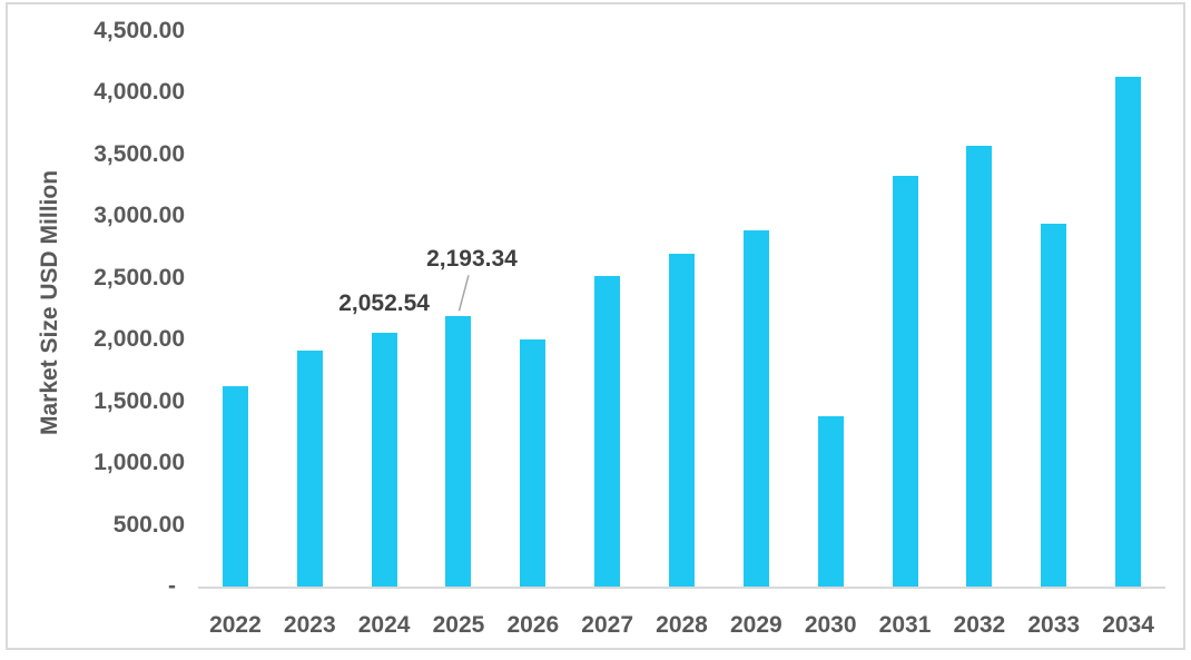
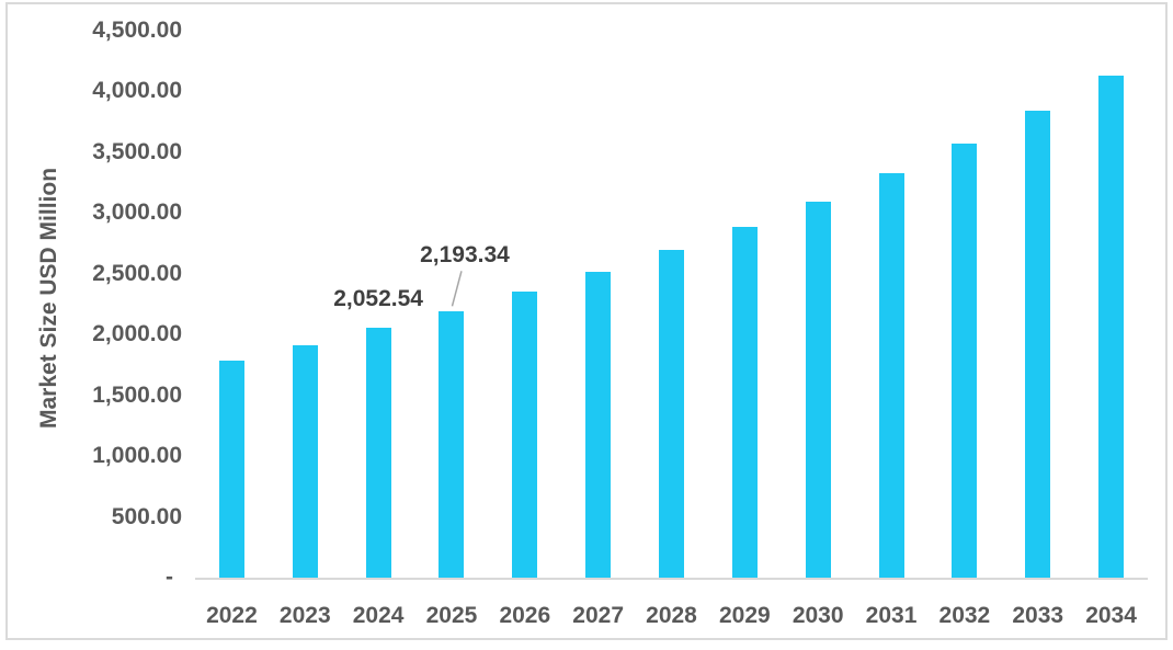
2022: 1620 -> 1780
2026: 2000 -> 2360
2030: 1380 -> 3090
2033: 2940 -> 3840
